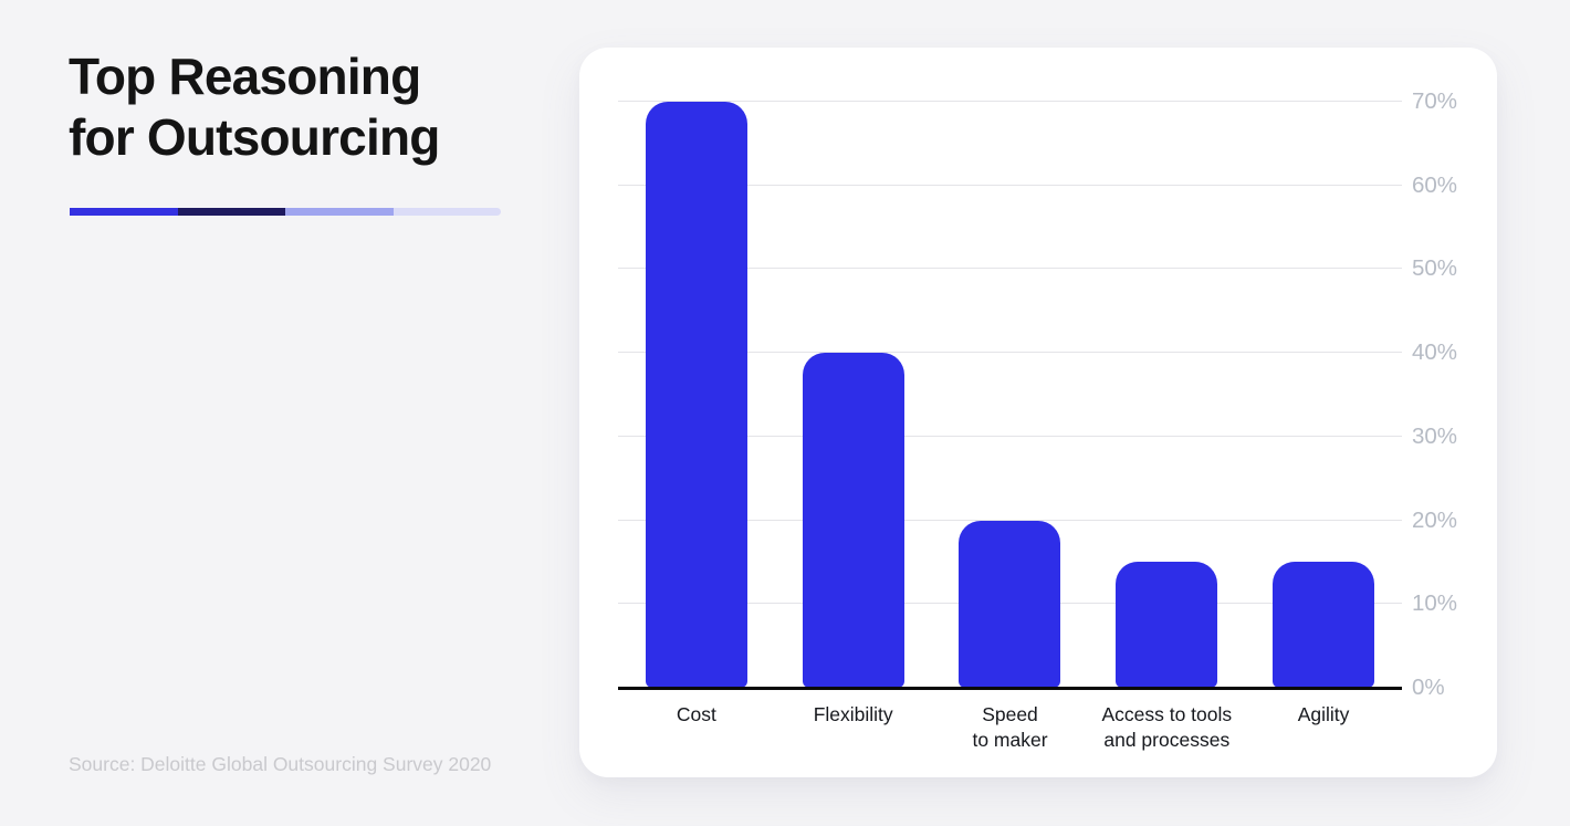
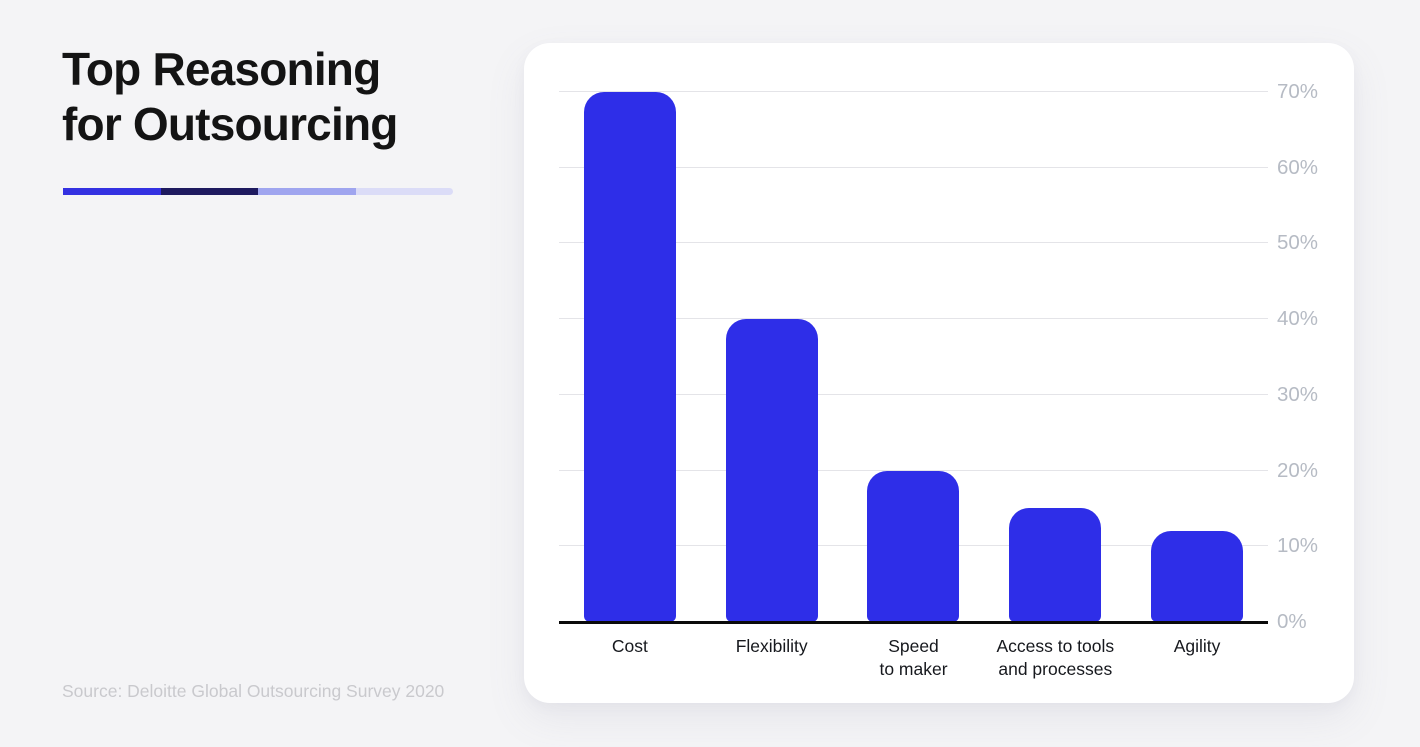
Agility: 15% -> 12%
